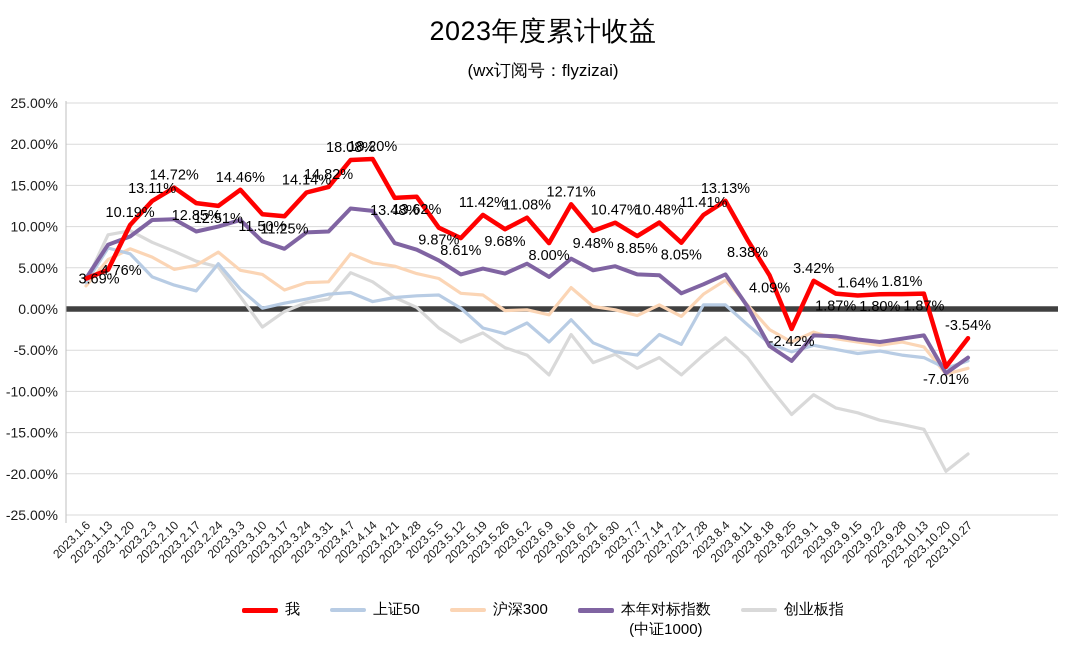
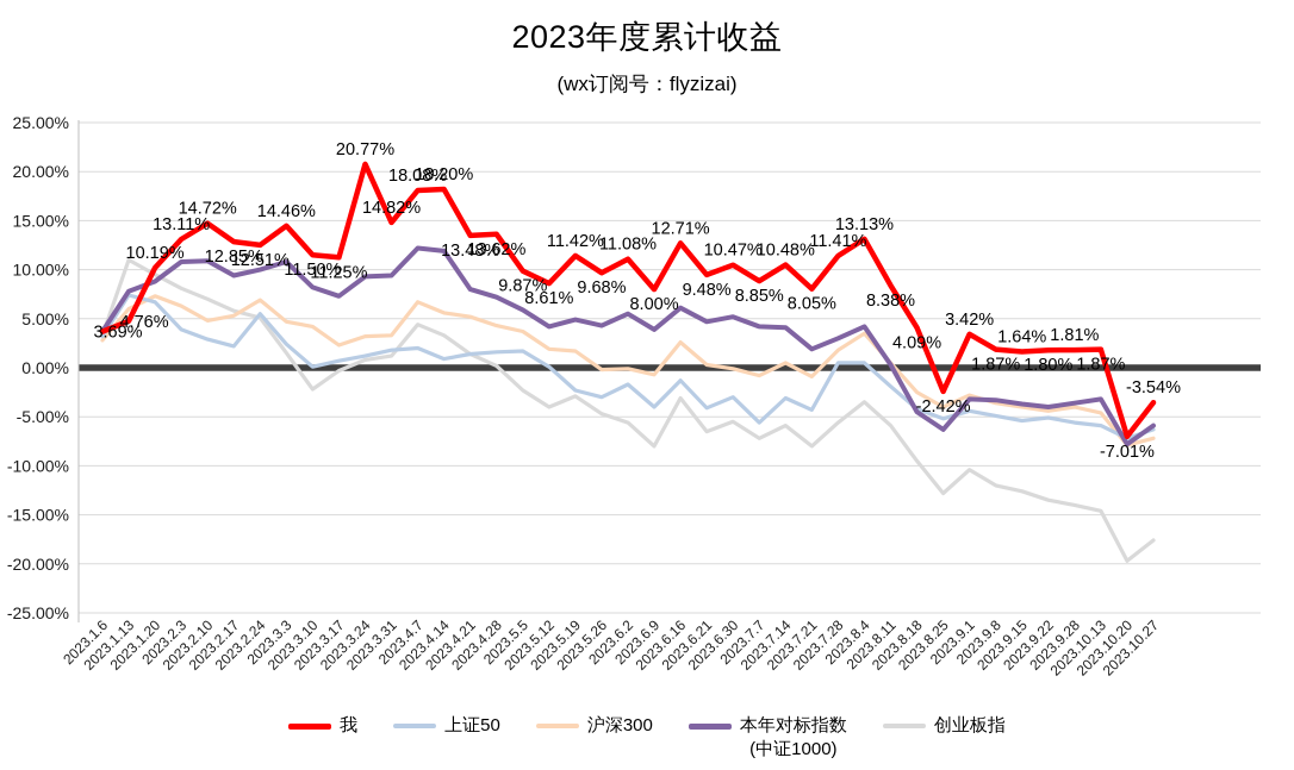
创业板指/2023.1.13: 9% -> 11%
我/2023.3.24: 14.14% -> 20.77%
上证50/2023.6.30: -5% -> -3%
